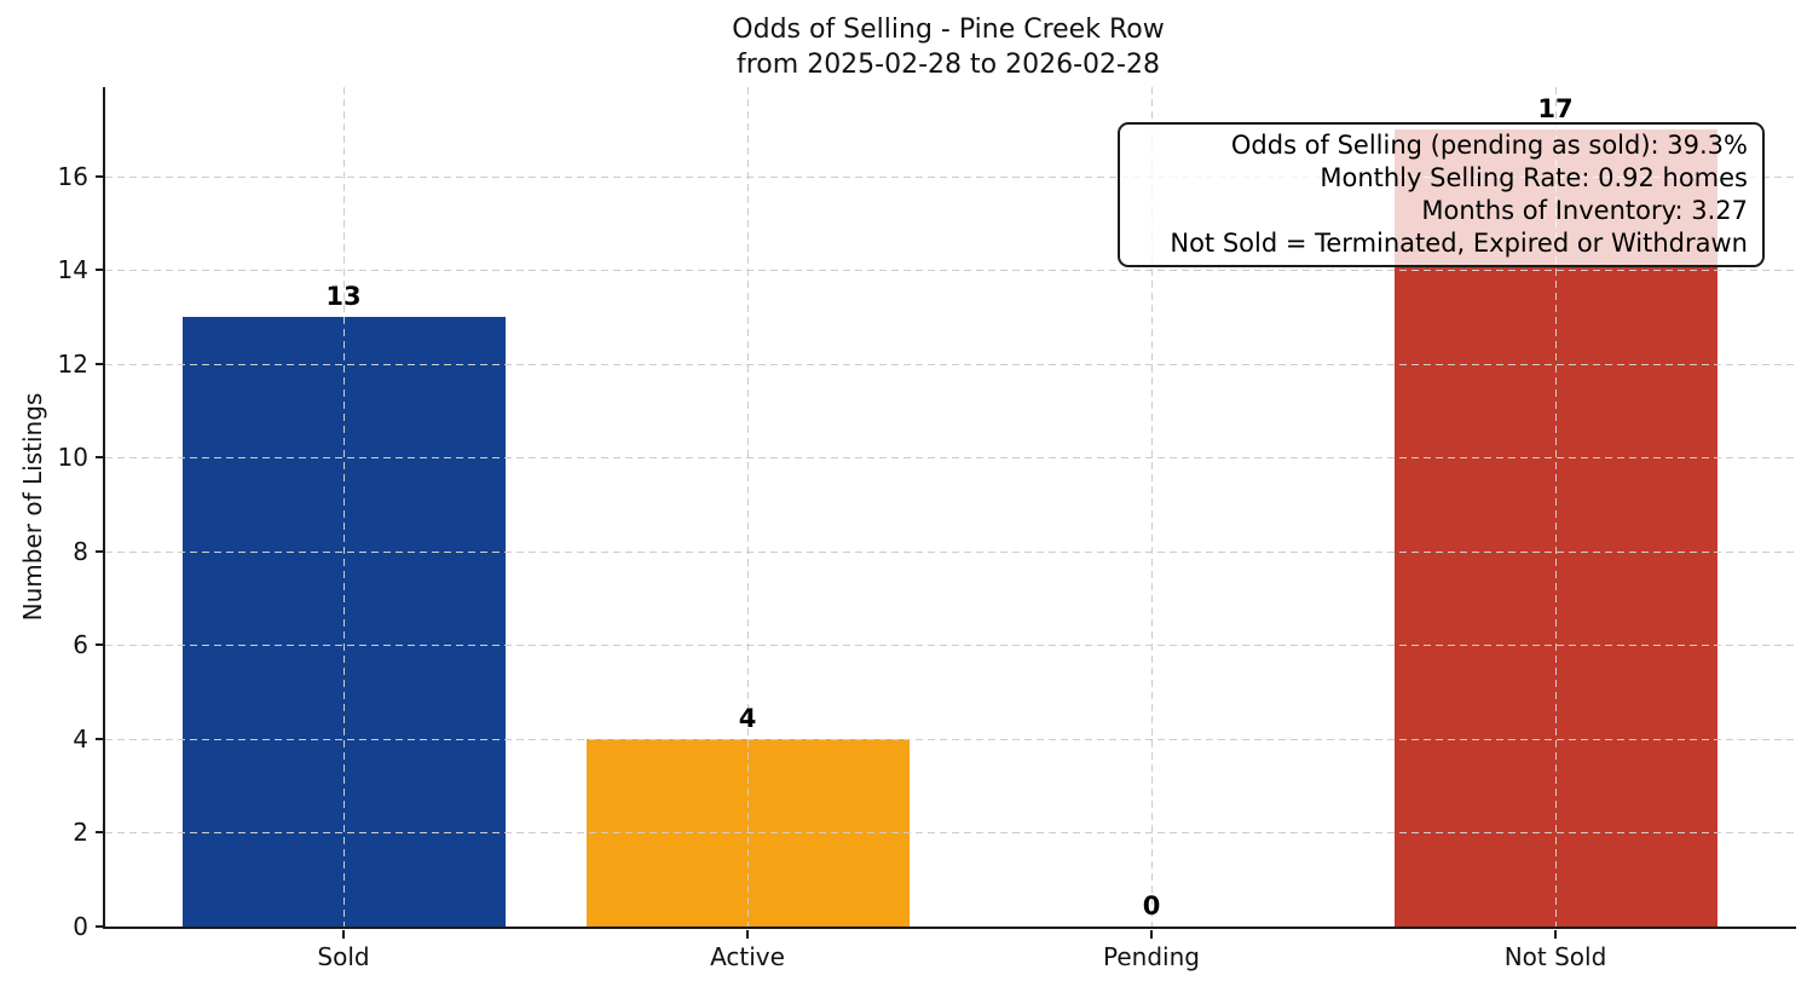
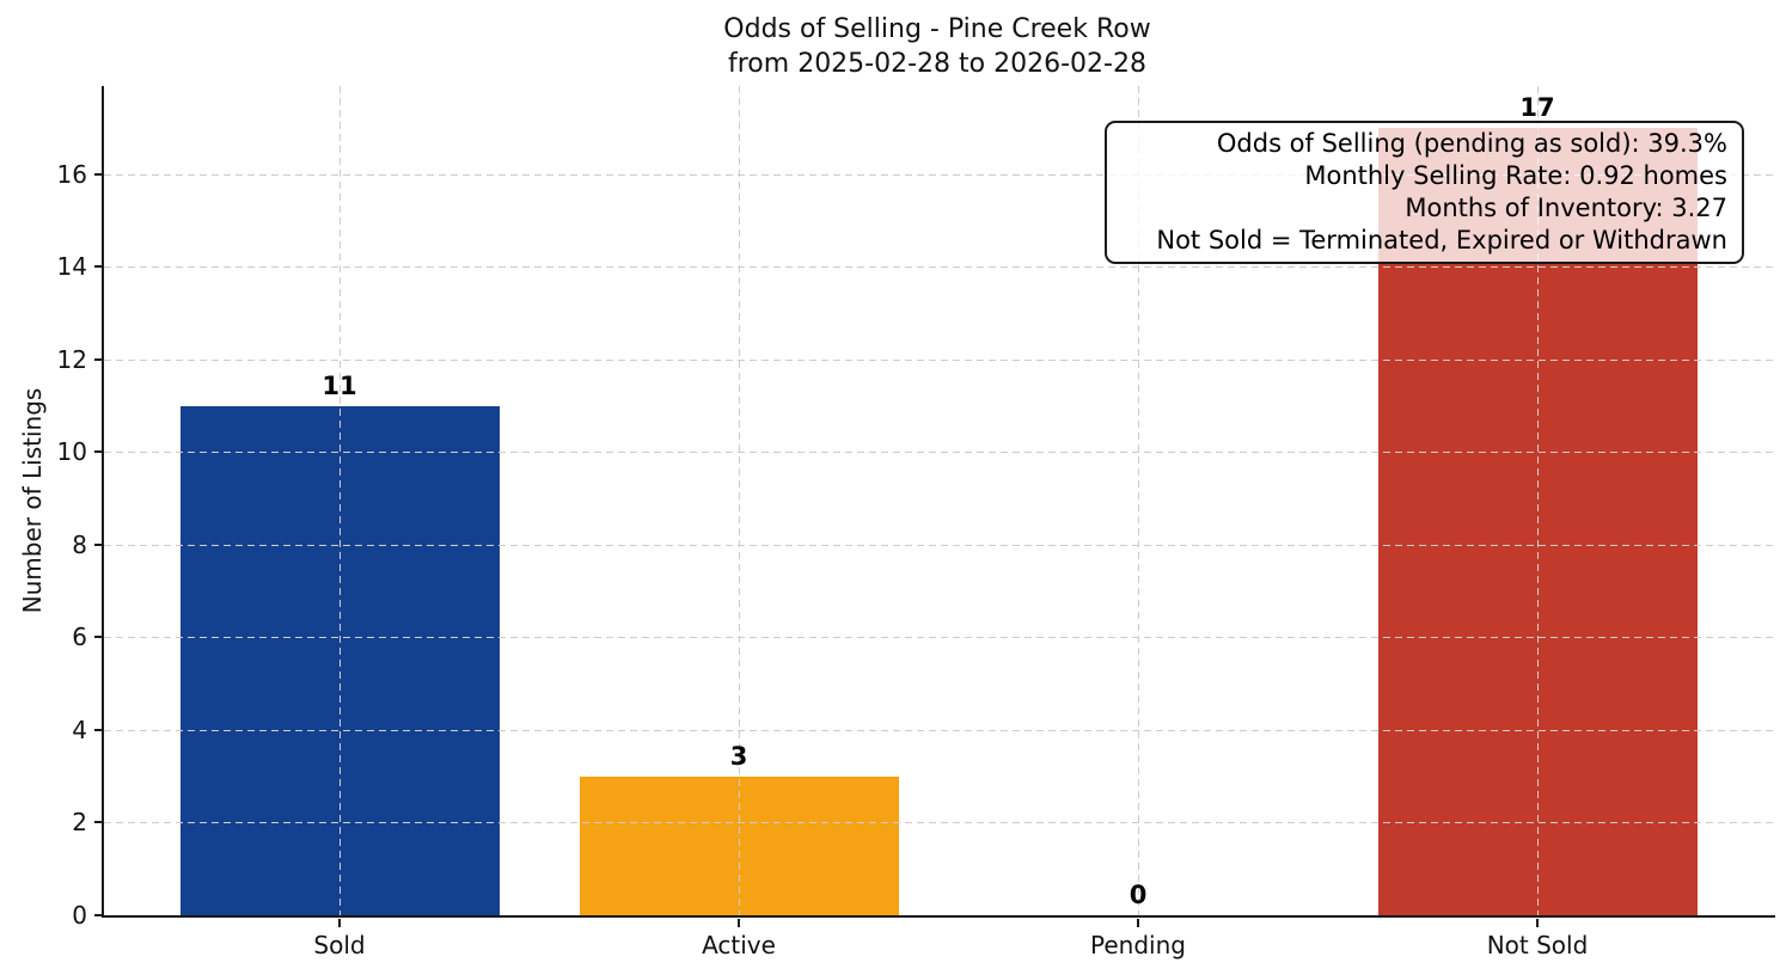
Sold: 13 -> 11
Active: 4 -> 3
